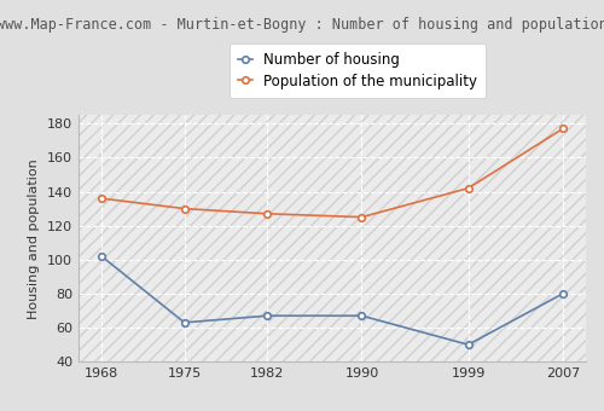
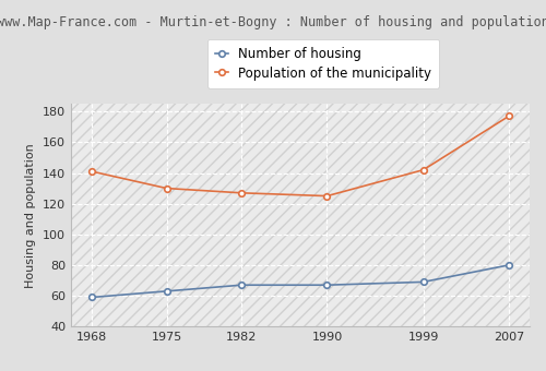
Number of housing/1968: 102 -> 59
Population of the municipality/1968: 136 -> 141
Number of housing/1999: 50 -> 69
